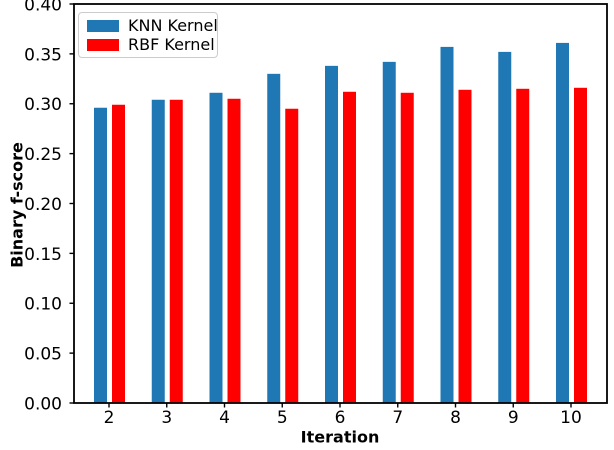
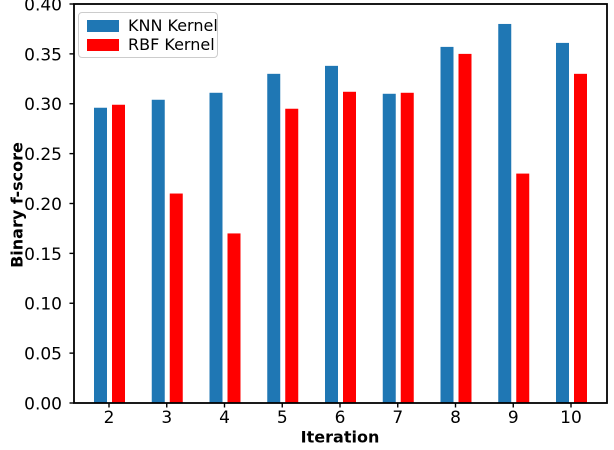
RBF Kernel/3: 0.30 -> 0.21
RBF Kernel/4: 0.30 -> 0.17
KNN Kernel/7: 0.34 -> 0.31
RBF Kernel/8: 0.31 -> 0.35
KNN Kernel/9: 0.35 -> 0.38
RBF Kernel/9: 0.32 -> 0.23
RBF Kernel/10: 0.32 -> 0.33
